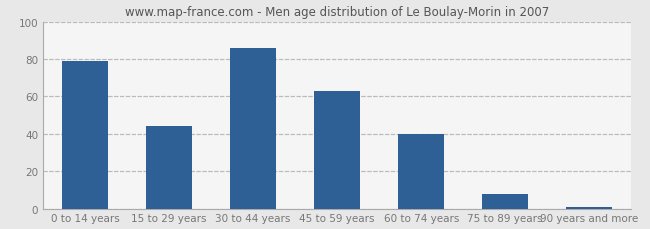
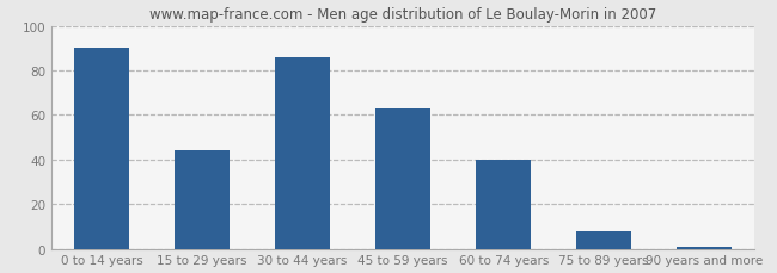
0 to 14 years: 79 -> 90
